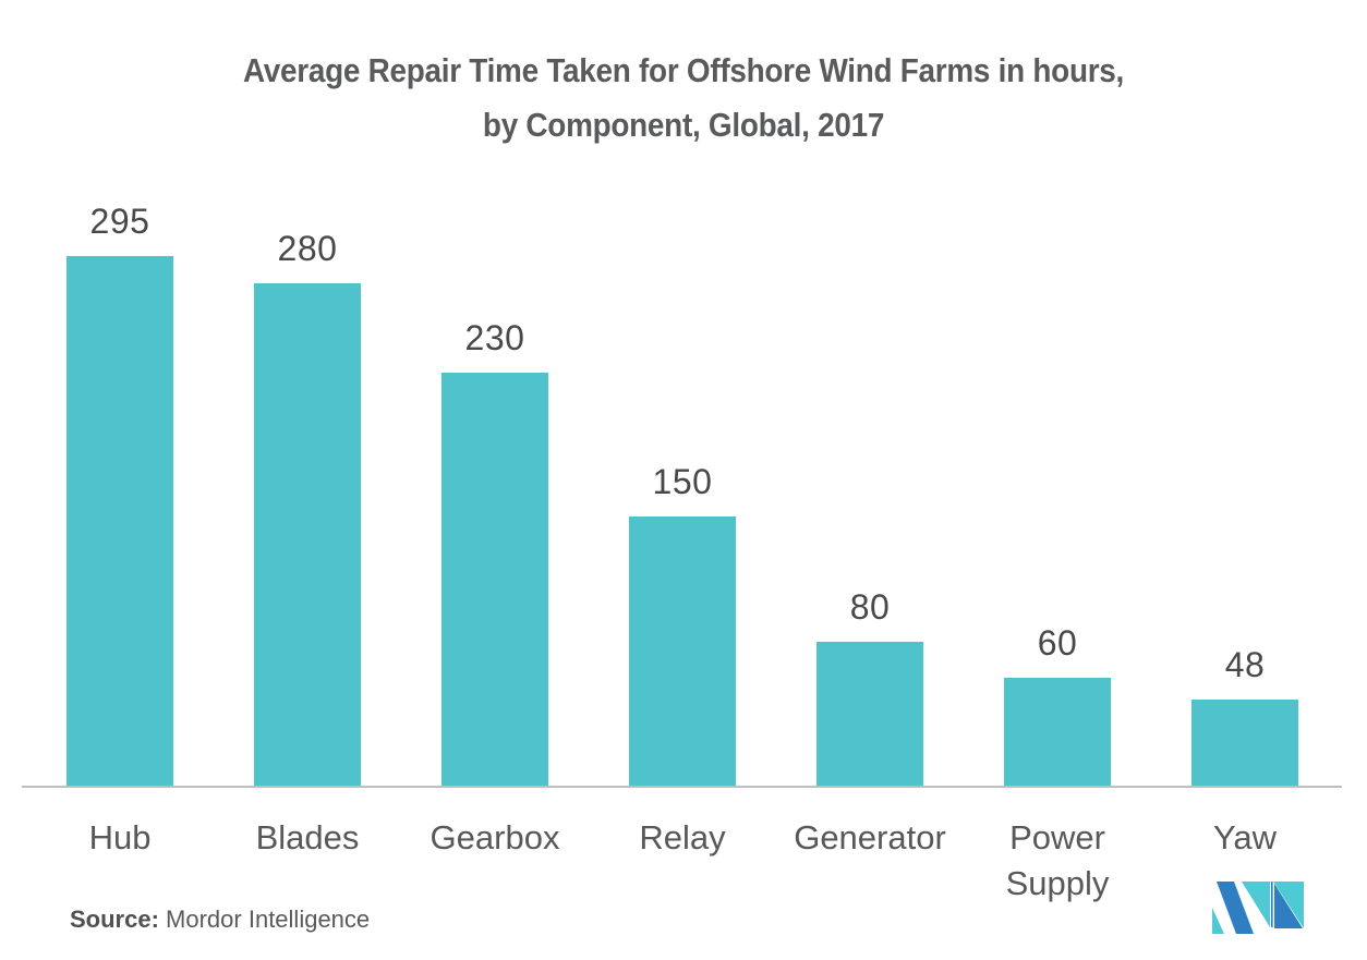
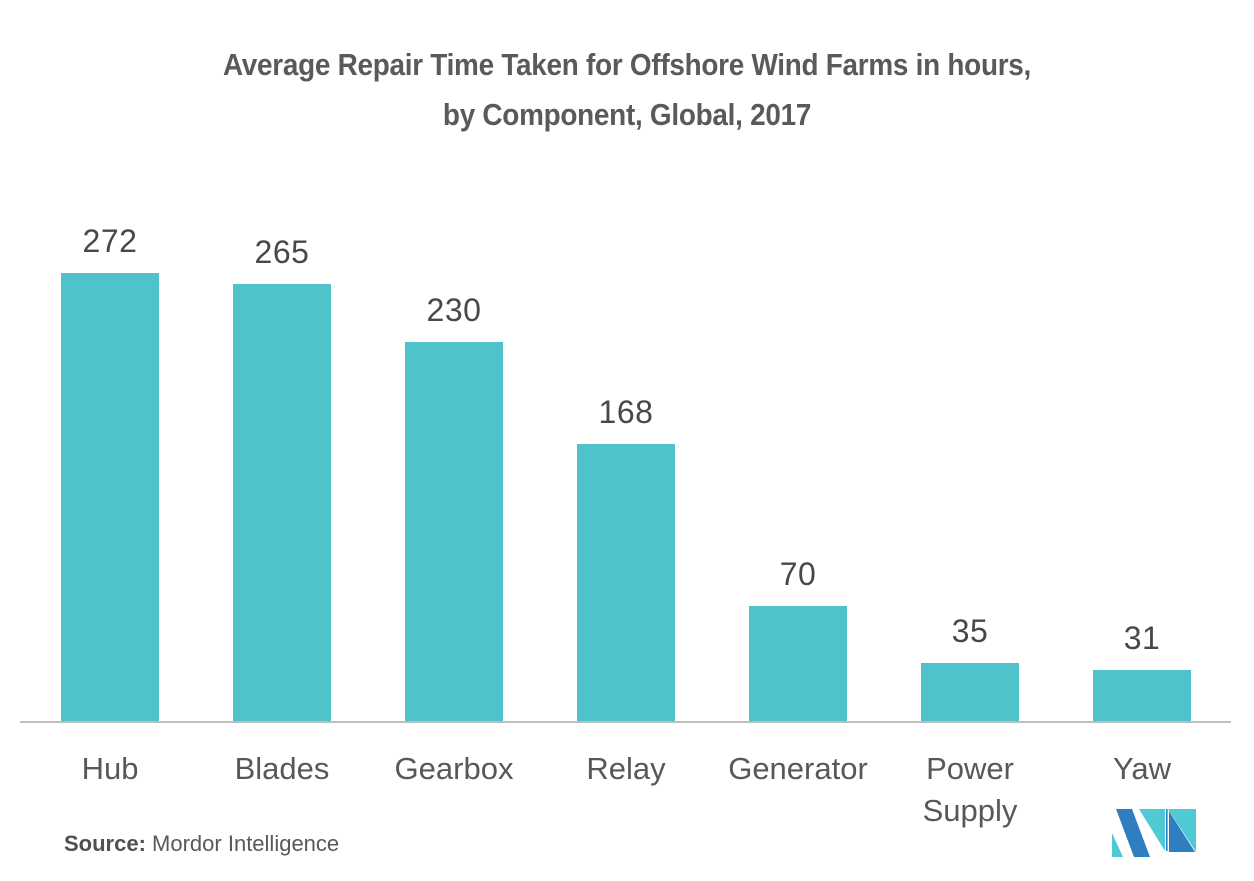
Hub: 295 -> 272
Blades: 280 -> 265
Relay: 150 -> 168
Generator: 80 -> 70
Power Supply: 60 -> 35
Yaw: 48 -> 31
